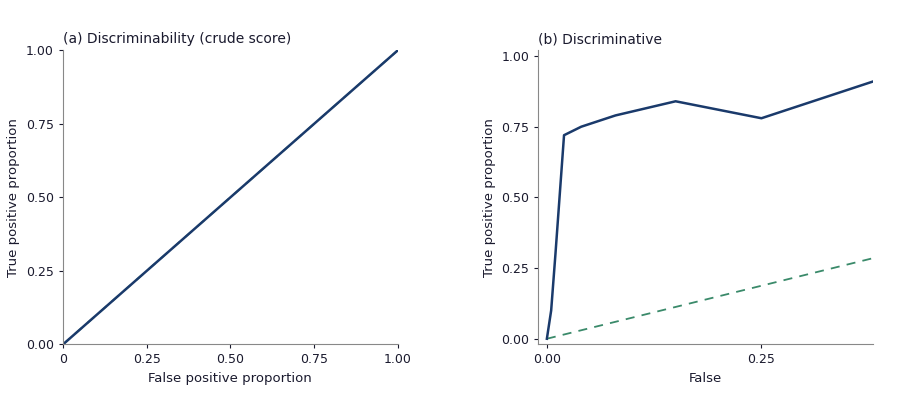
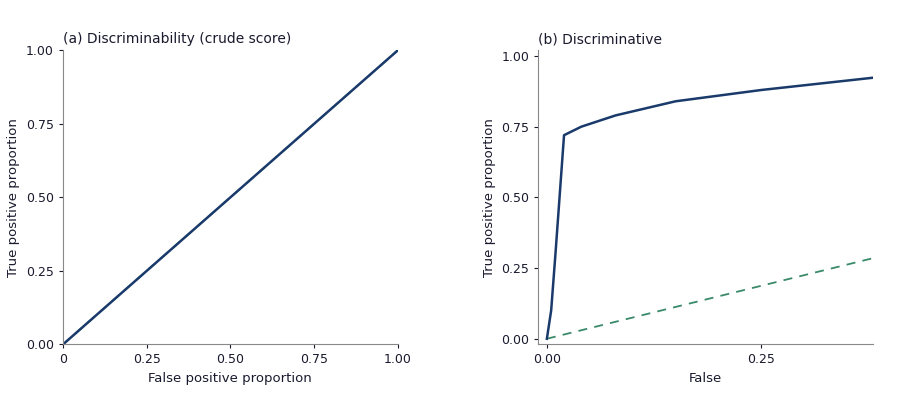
0.25: 0.78 -> 0.88
